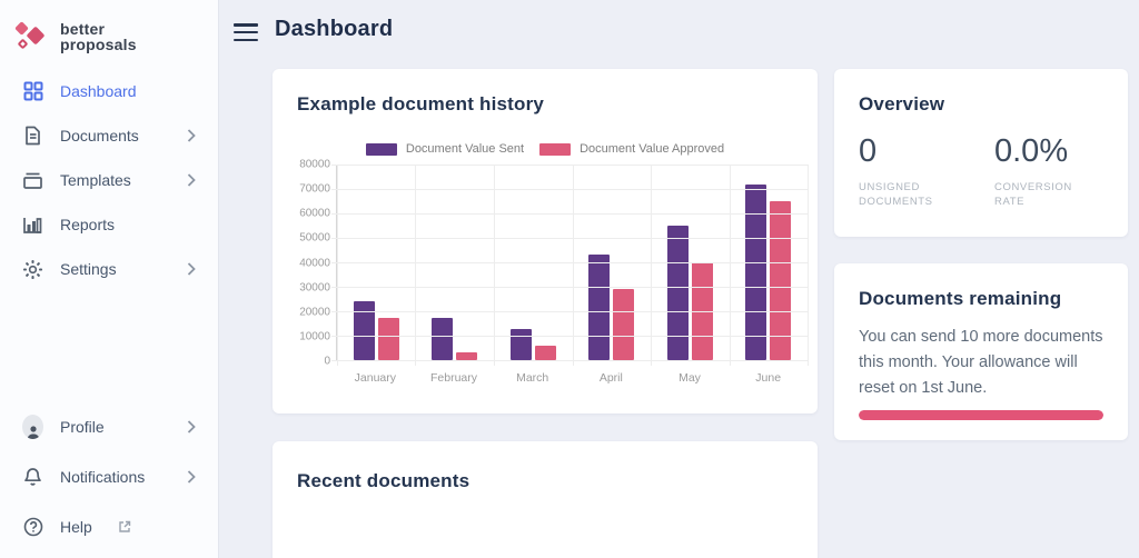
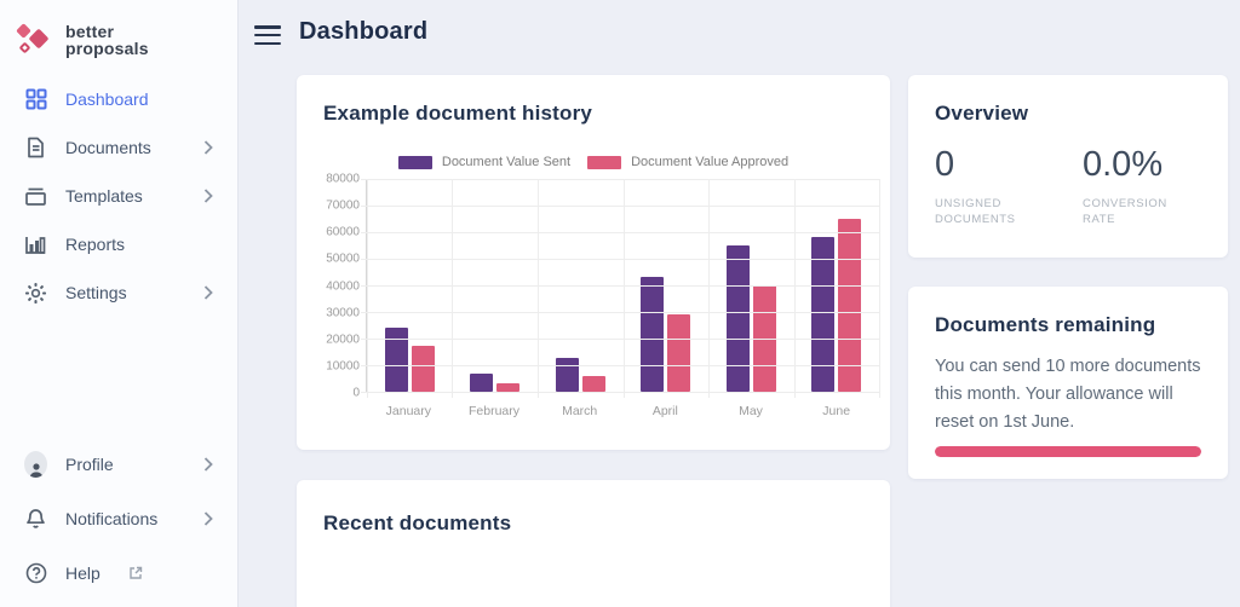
Document Value Sent/February: 18000 -> 7000
Document Value Sent/June: 72000 -> 58000
